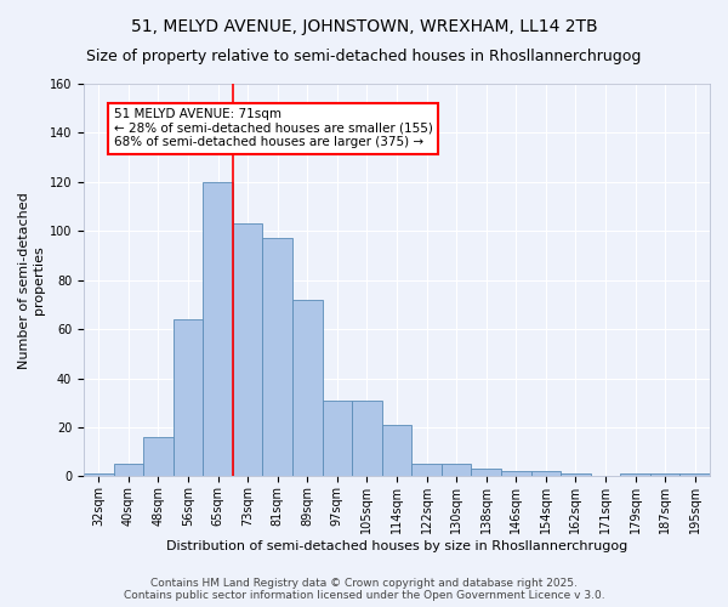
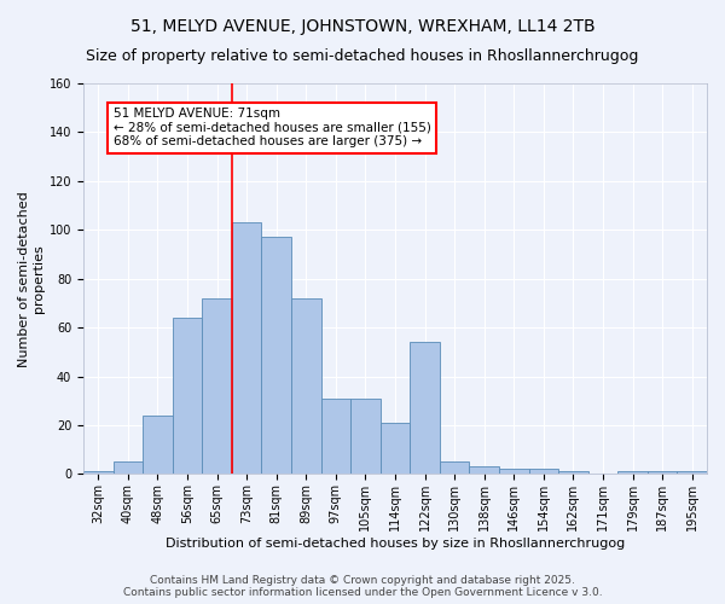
48sqm: 16 -> 24
65sqm: 120 -> 72
122sqm: 5 -> 54
